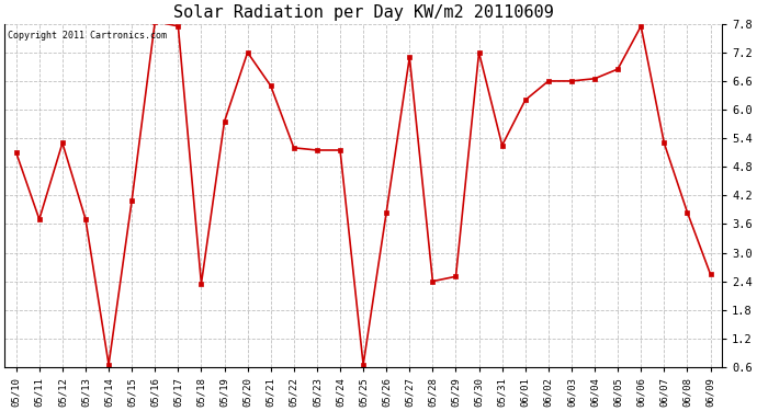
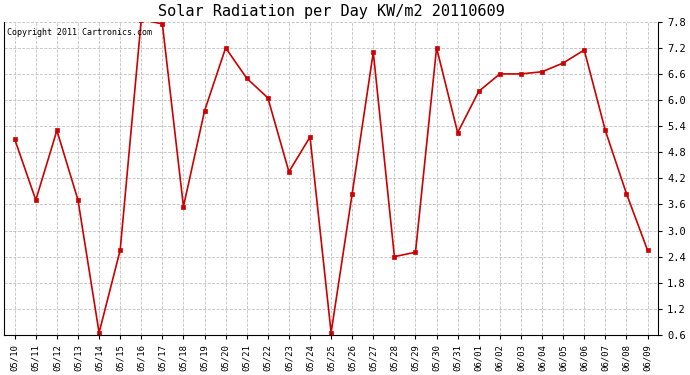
05/15: 4.10 -> 2.55
05/18: 2.35 -> 3.55
05/22: 5.20 -> 6.05
05/23: 5.15 -> 4.35
06/06: 7.75 -> 7.15
